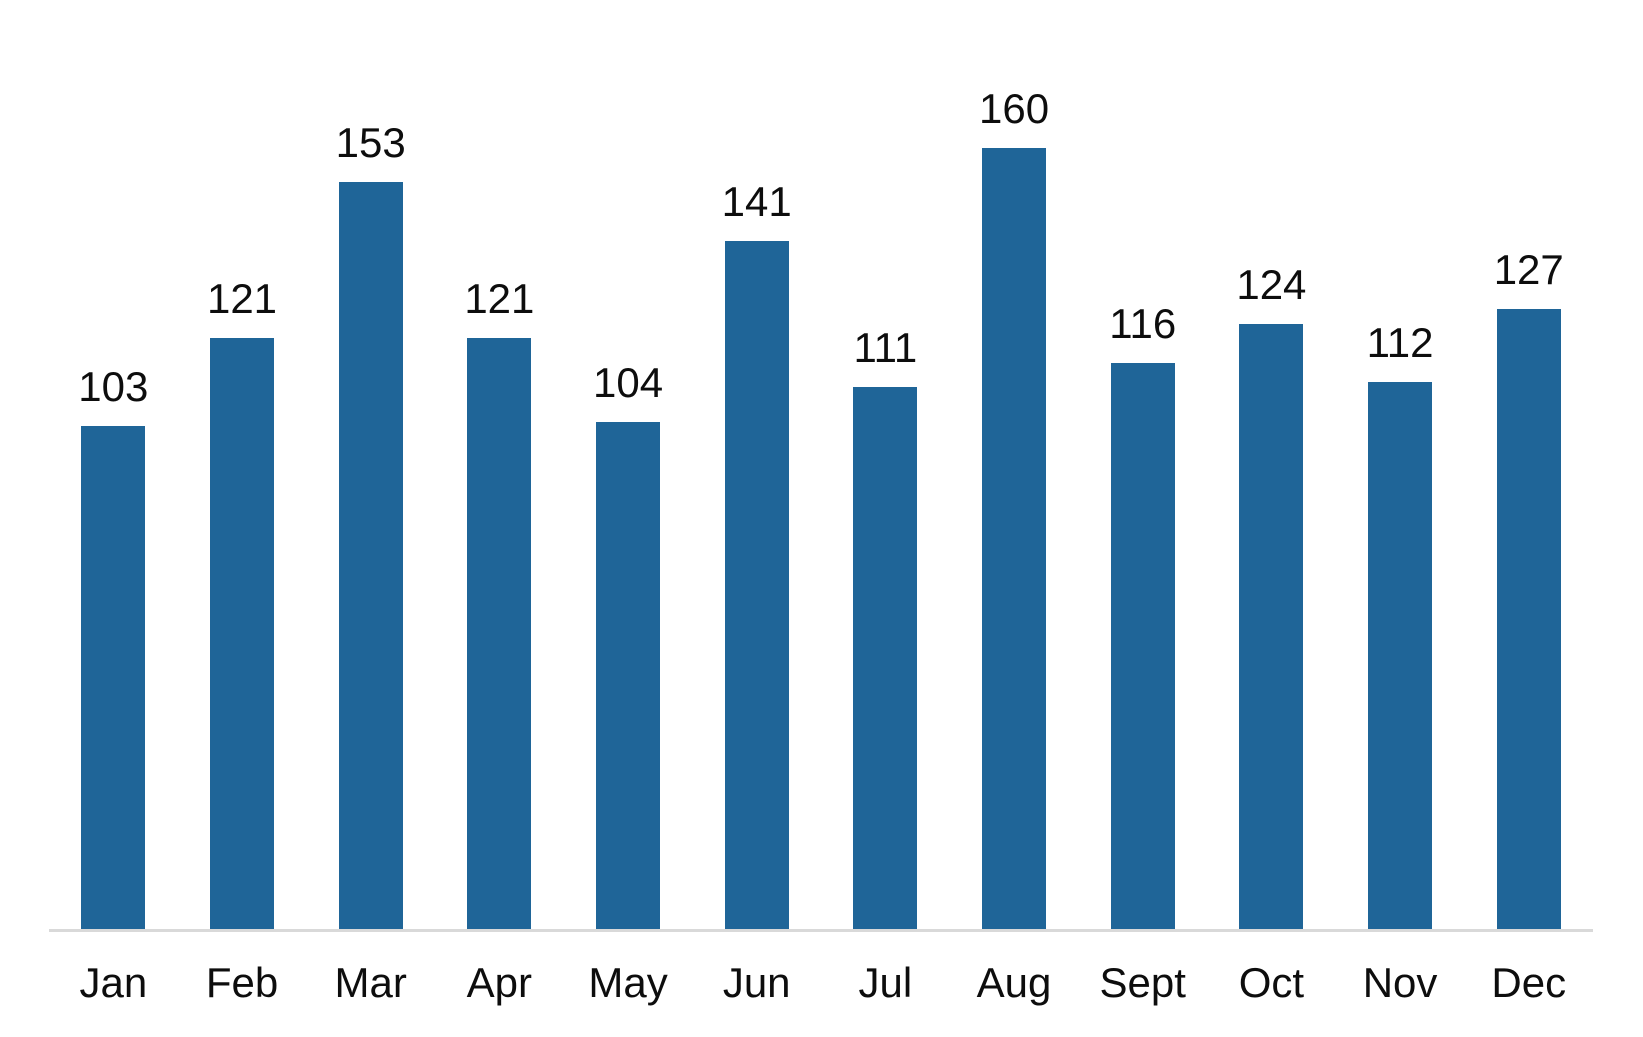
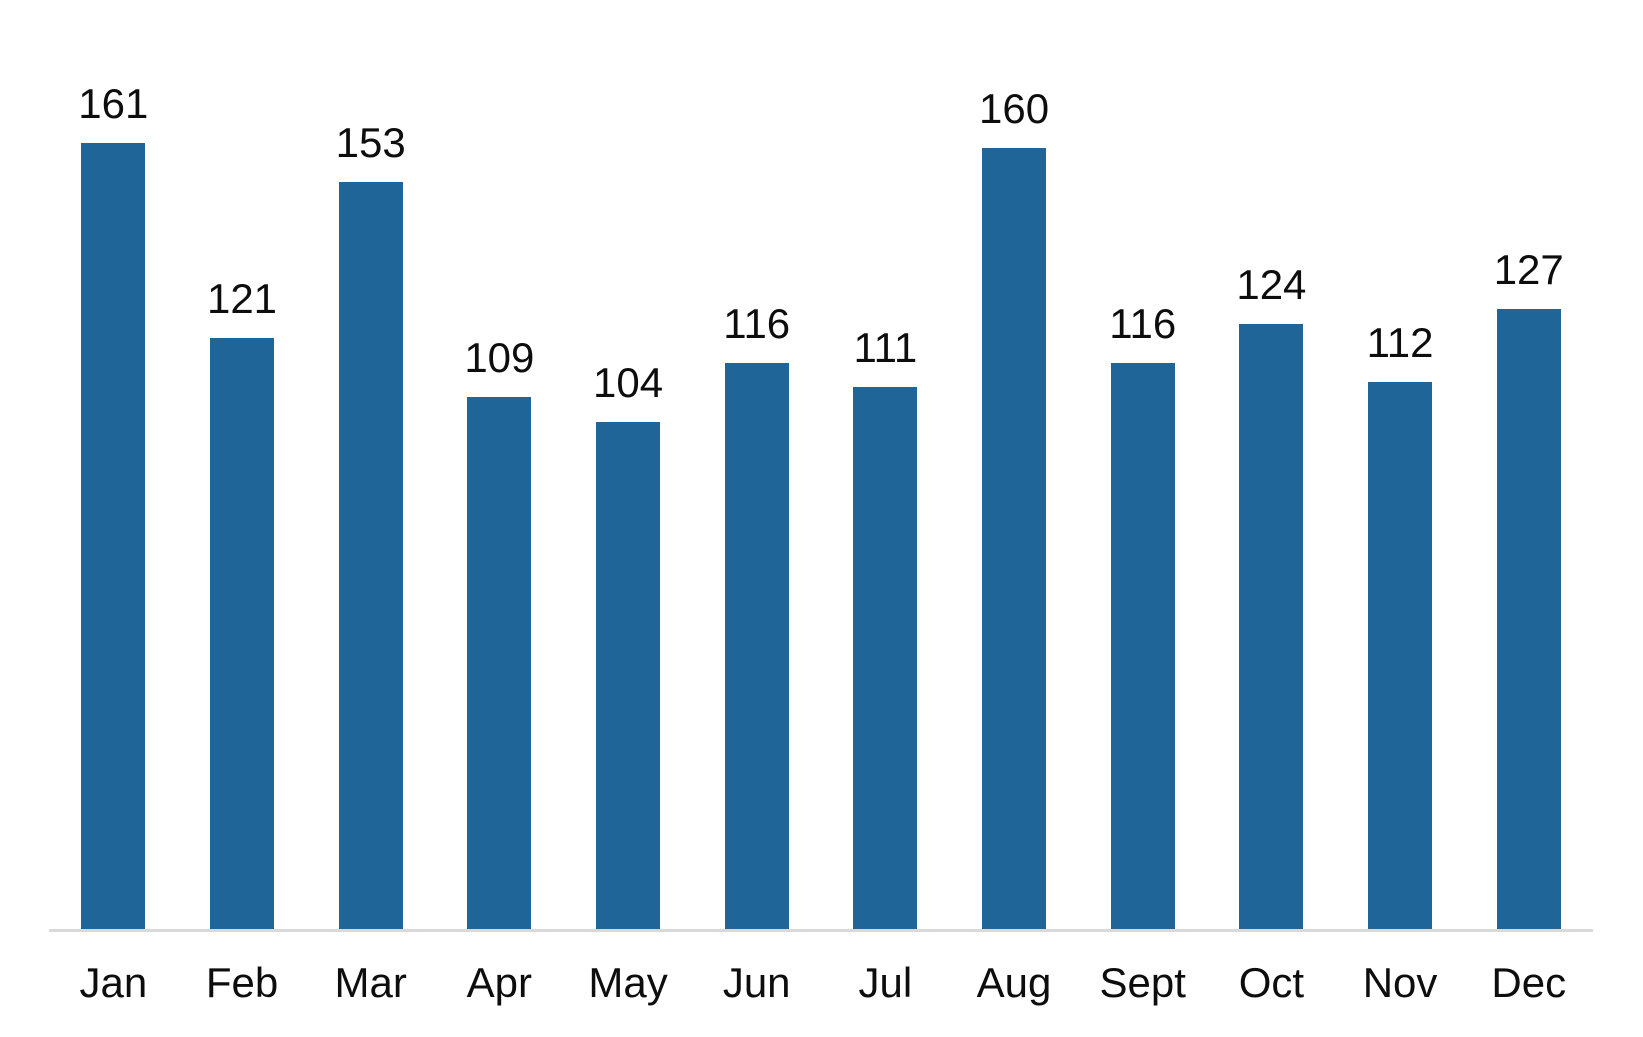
Jan: 103 -> 161
Apr: 121 -> 109
Jun: 141 -> 116
